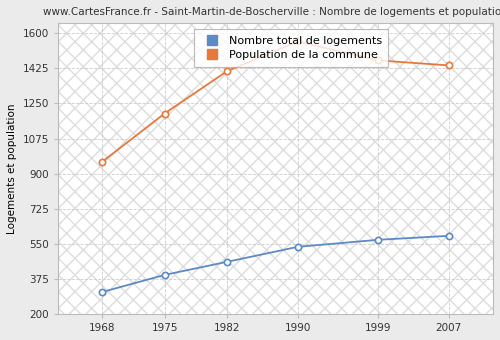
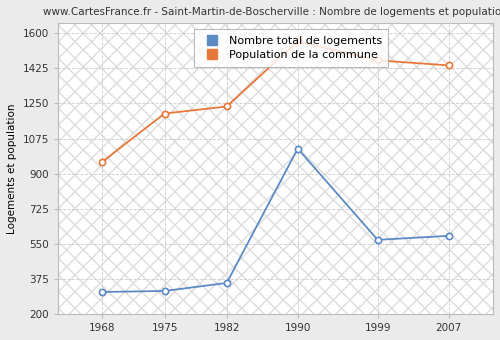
Nombre total de logements/1975: 395 -> 315
Nombre total de logements/1982: 460 -> 355
Population de la commune/1982: 1410 -> 1235
Nombre total de logements/1990: 535 -> 1025
